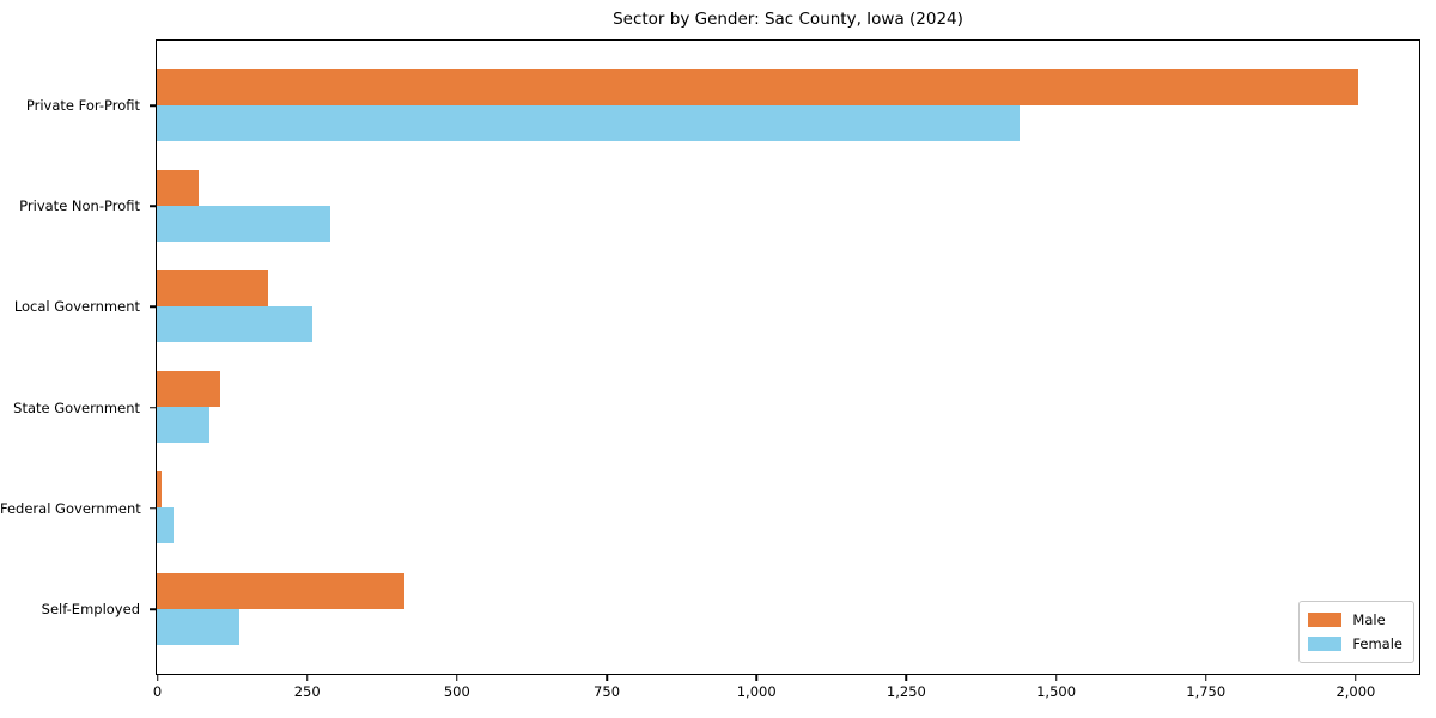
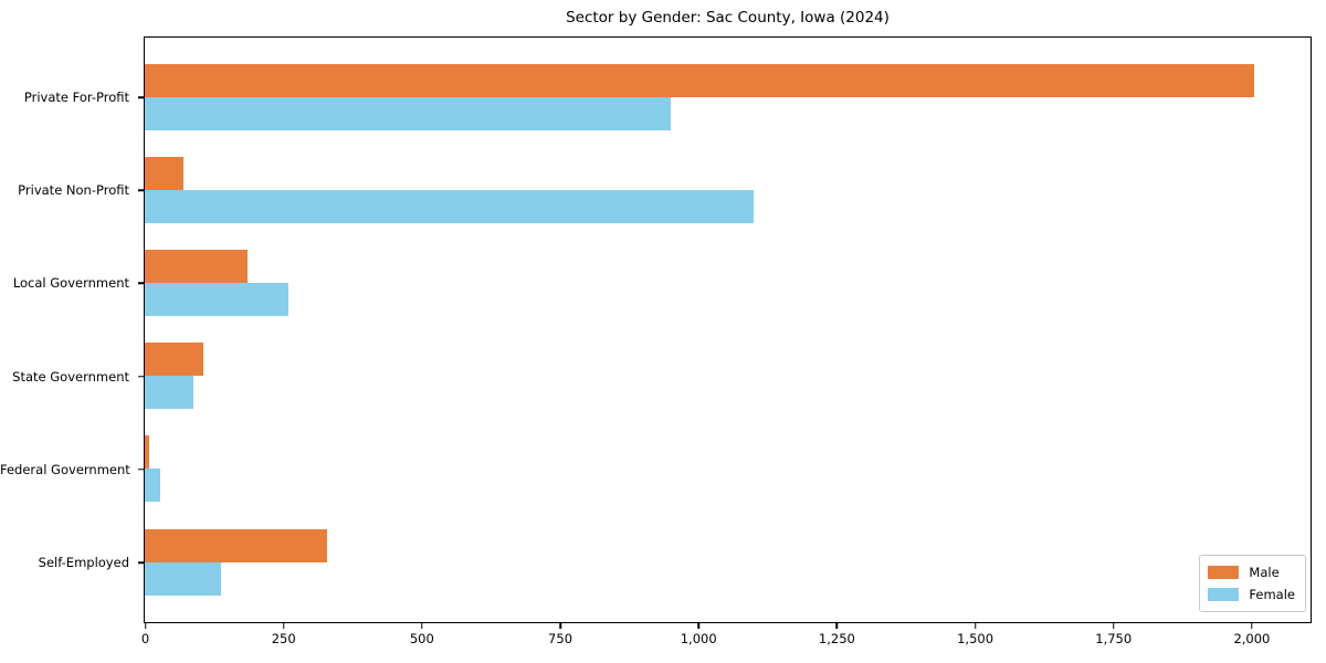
Female/Private For-Profit: 1440 -> 950
Female/Private Non-Profit: 290 -> 1100
Male/Self-Employed: 410 -> 330
